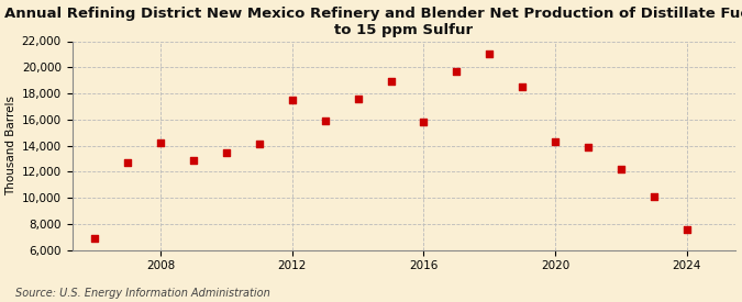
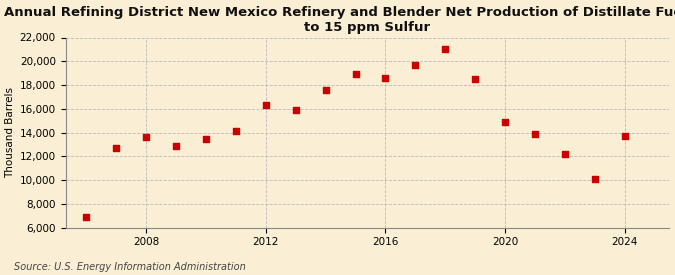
2008: 14,200 -> 13,600
2012: 17,500 -> 16,300
2016: 15,800 -> 18,600
2020: 14,300 -> 14,900
2024: 7,600 -> 13,700
